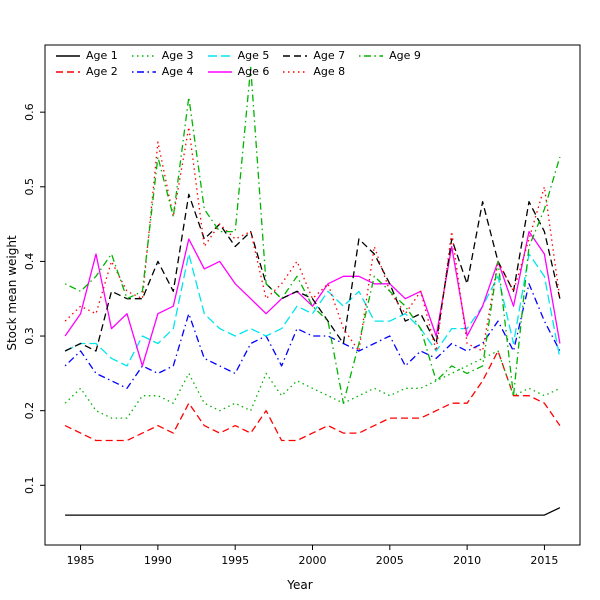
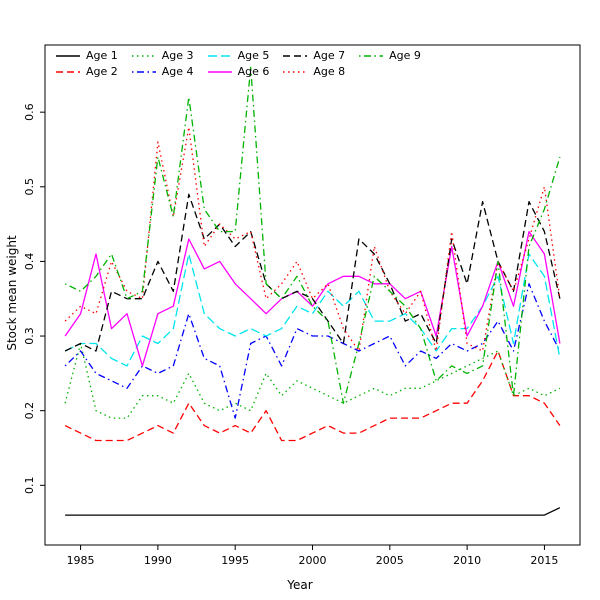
Age 3/1985: 0.23 -> 0.29
Age 4/1995: 0.25 -> 0.19
